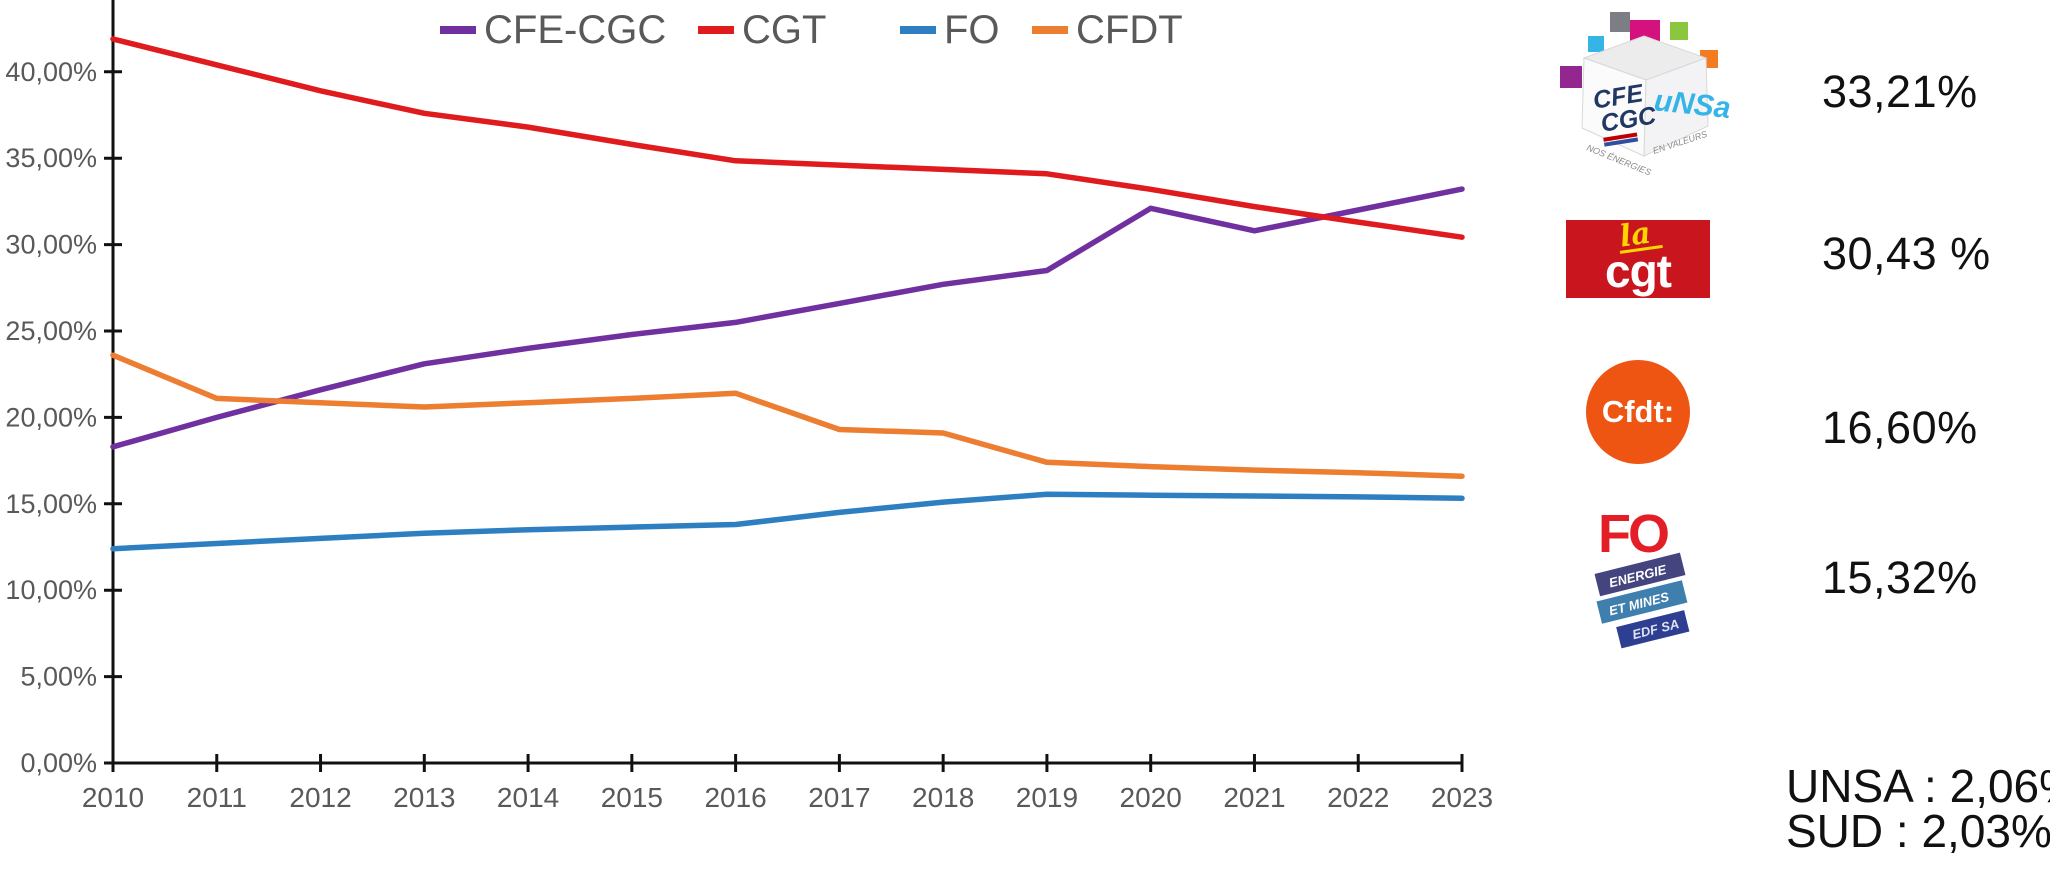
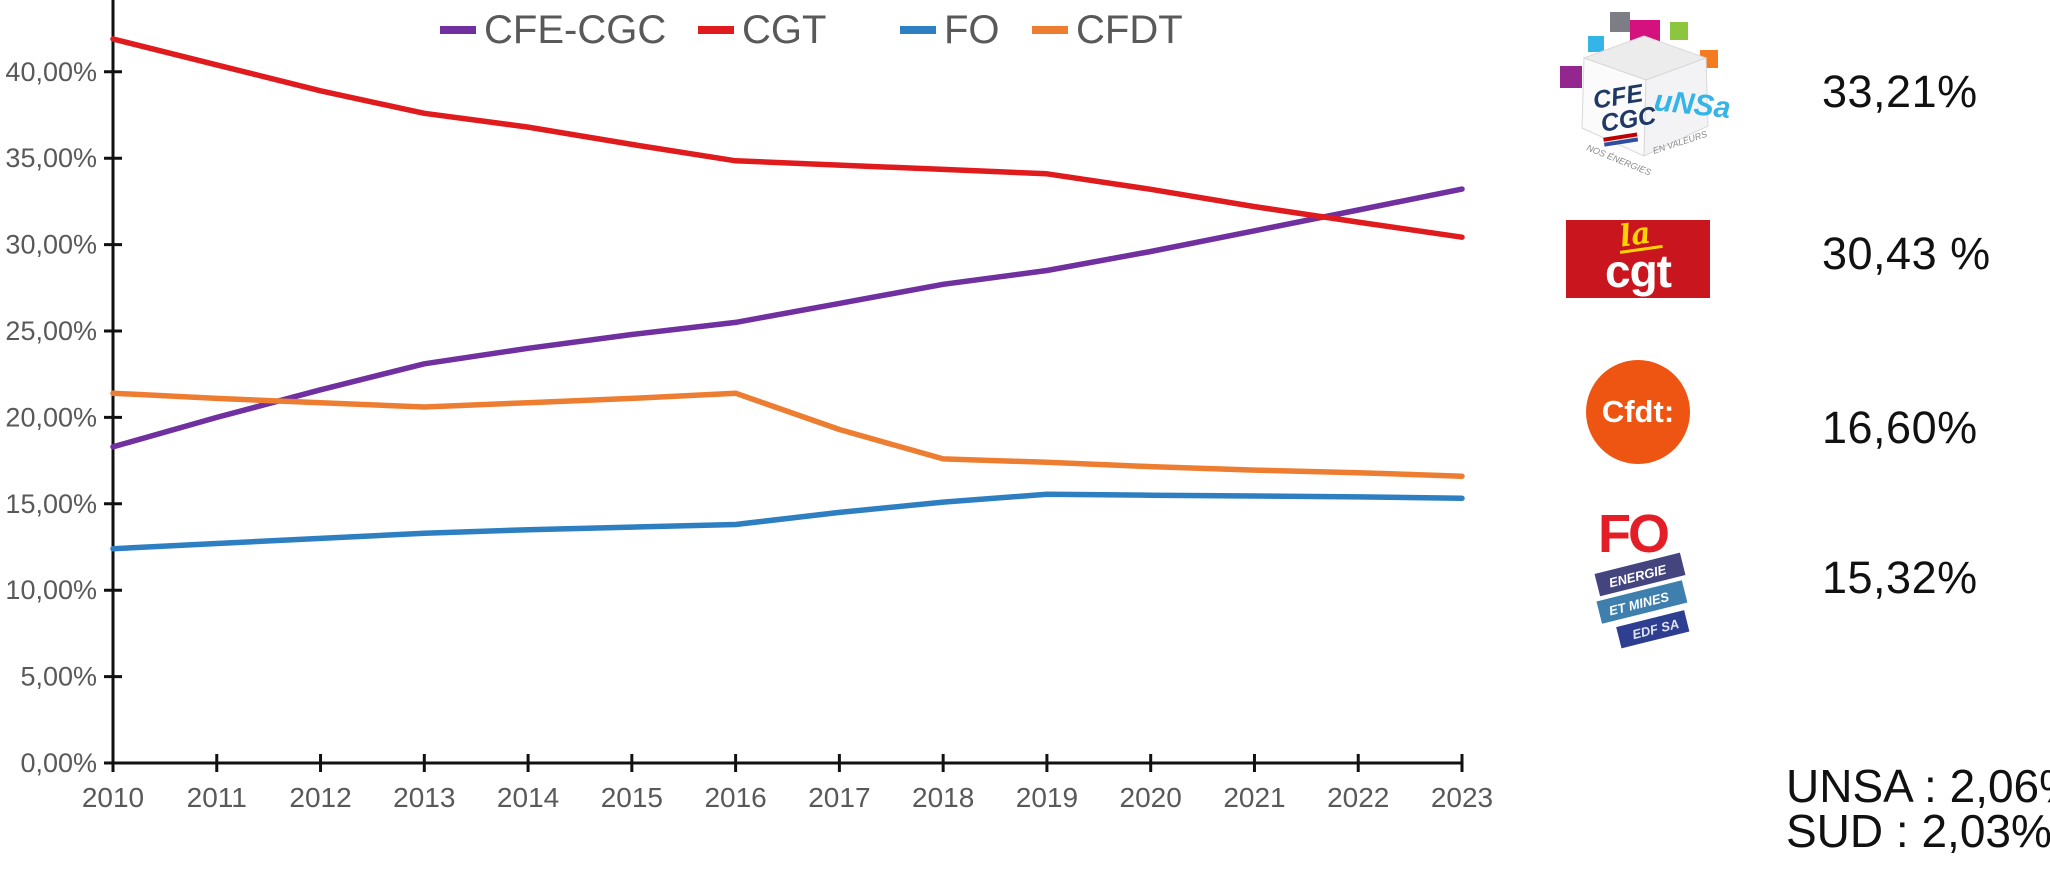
CFDT/2010: 23,6% -> 21,4%
CFDT/2018: 19,1% -> 17,6%
CFE-CGC/2020: 32,1% -> 29,6%
